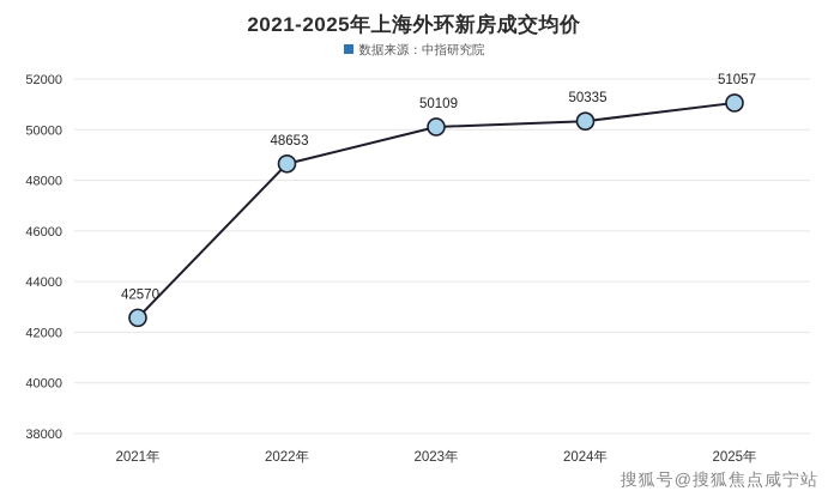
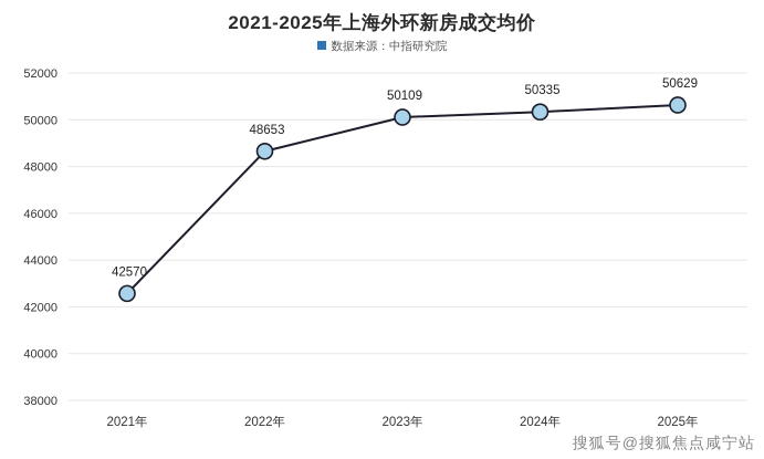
2025年: 51057 -> 50629
